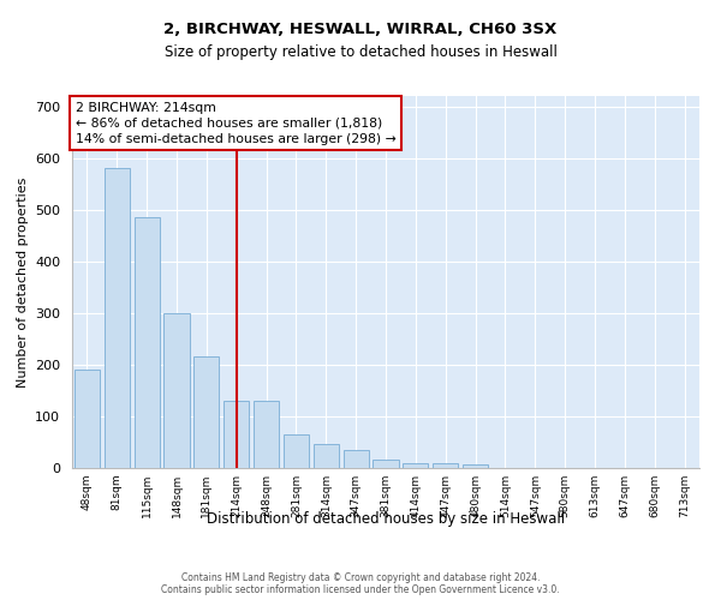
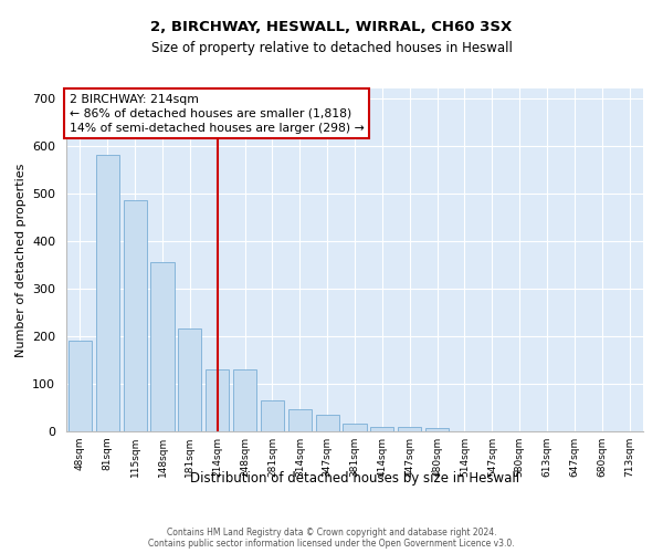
148sqm: 300 -> 355
